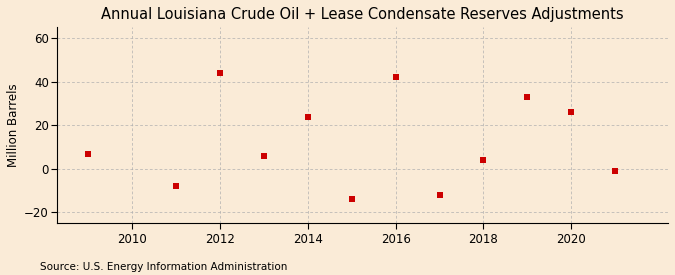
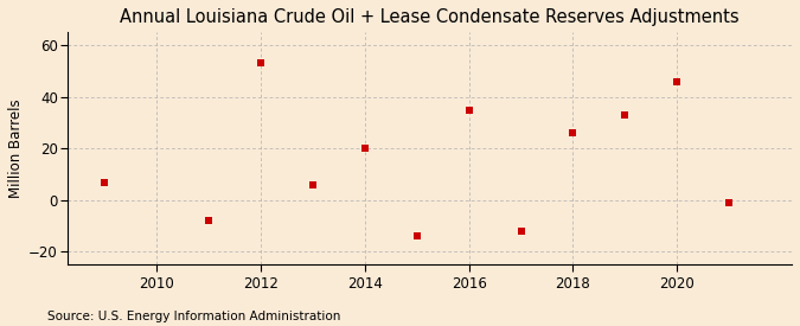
2012: 44 -> 53
2014: 24 -> 20
2016: 42 -> 35
2018: 4 -> 26
2020: 26 -> 46
